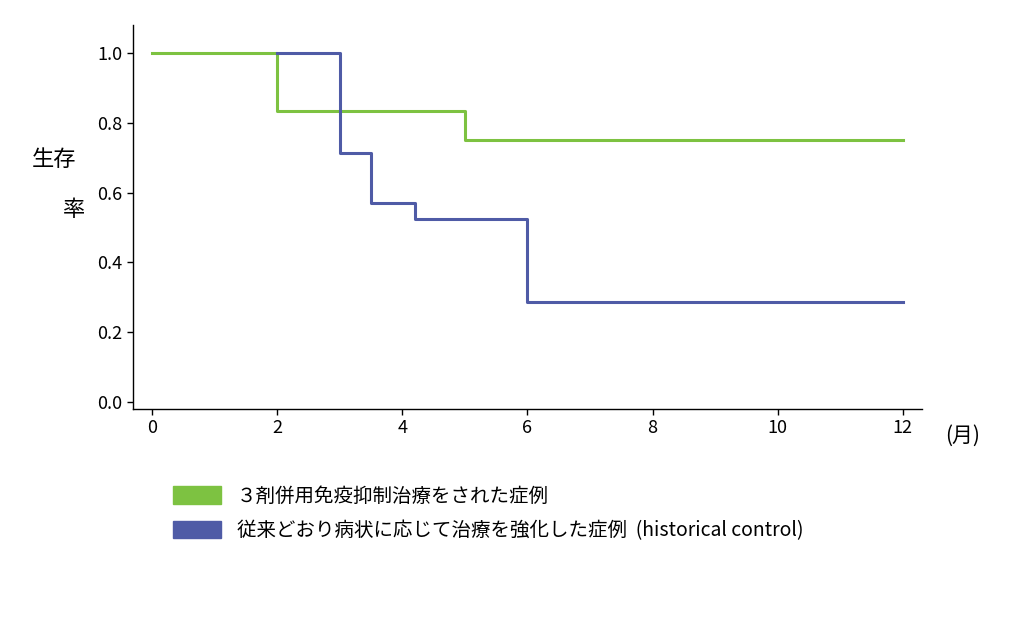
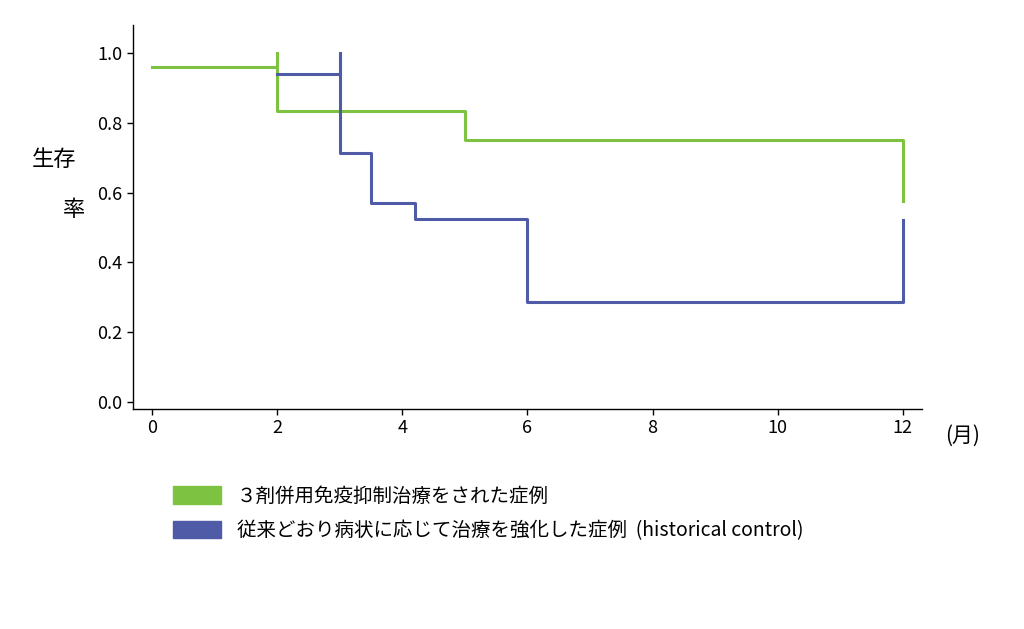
３剤併用免疫抑制治療をされた症例/0: 1.000 -> 0.960
従来どおり病状に応じて治療を強化した症例 (historical control)/2: 1.000 -> 0.940
３剤併用免疫抑制治療をされた症例/12: 0.750 -> 0.575
従来どおり病状に応じて治療を強化した症例 (historical control)/12: 0.286 -> 0.520
